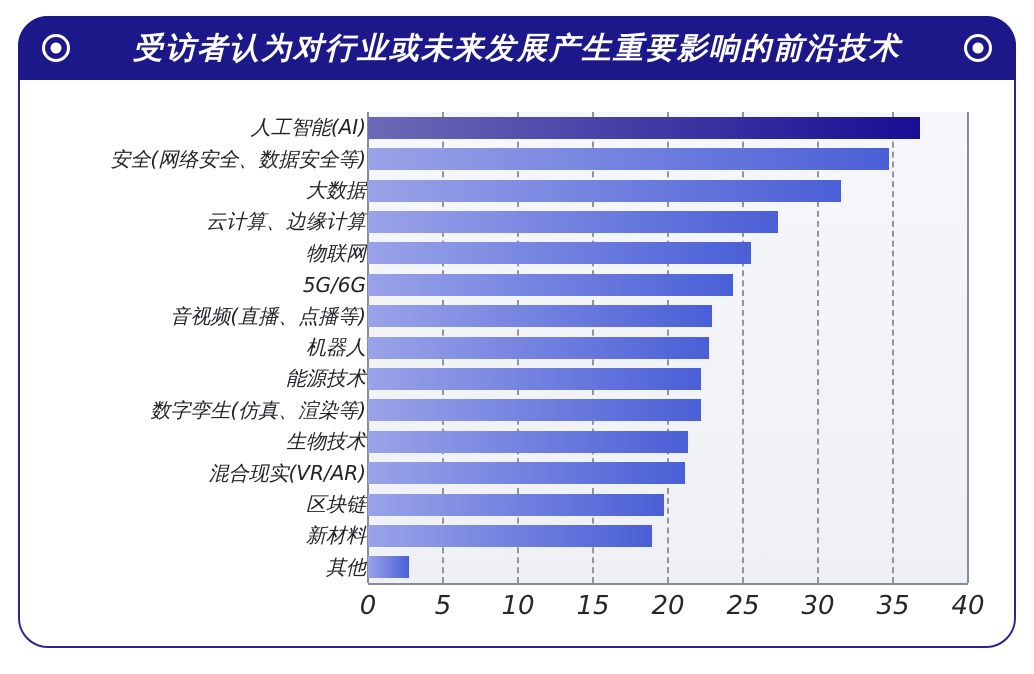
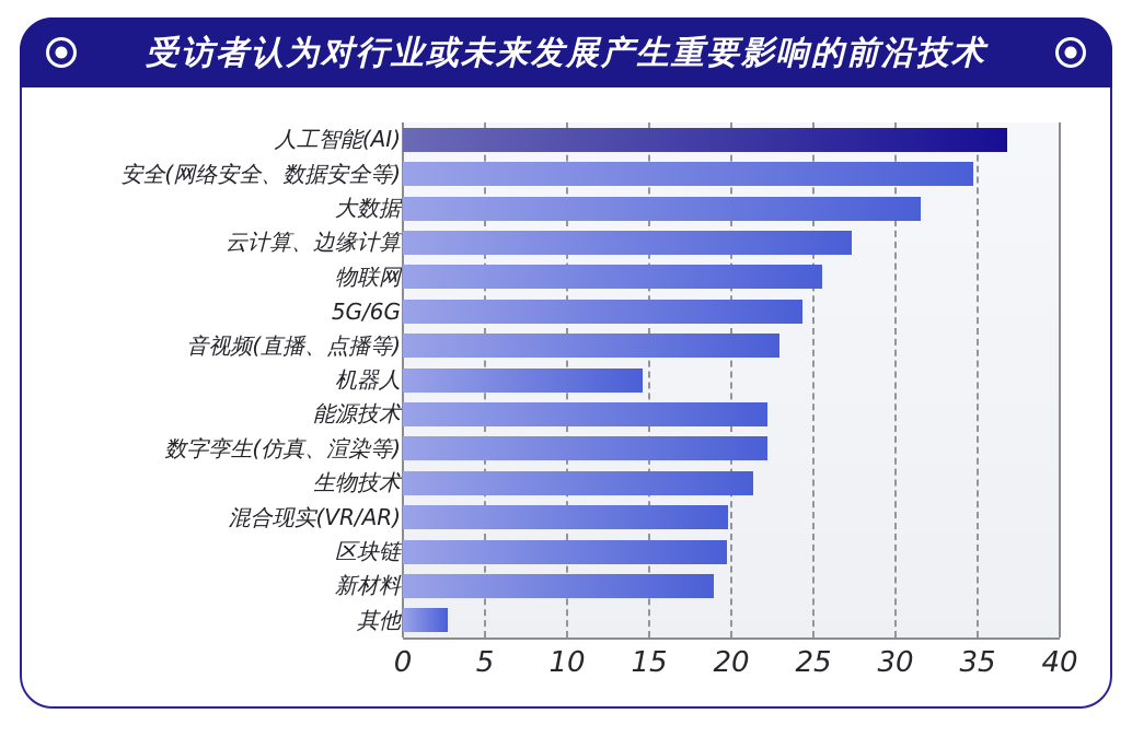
机器人: 22.7 -> 14.6
混合现实(VR/AR): 21.1 -> 19.8
